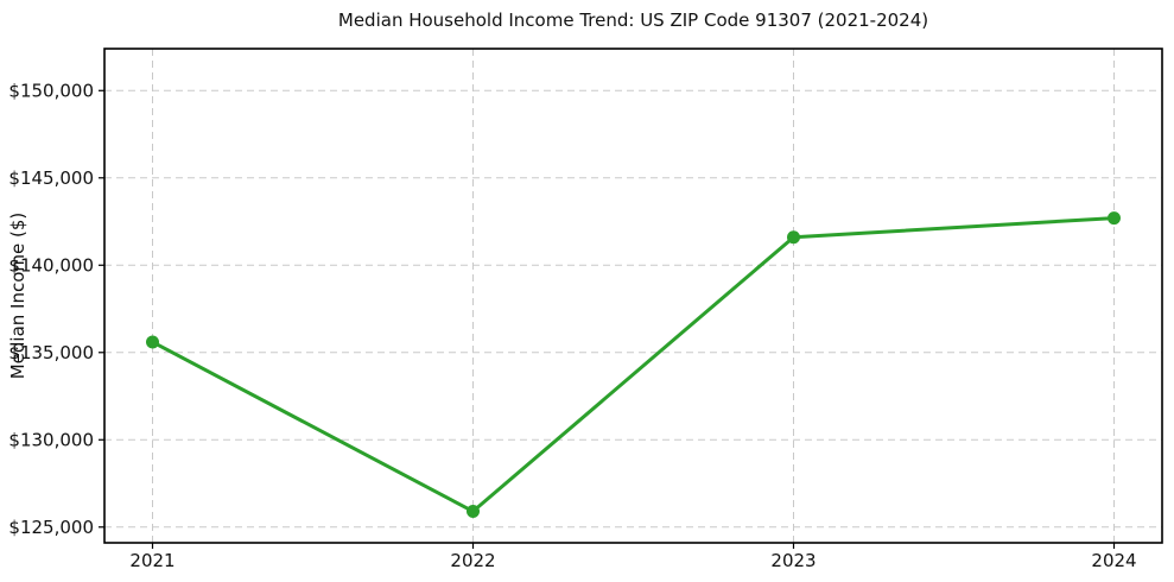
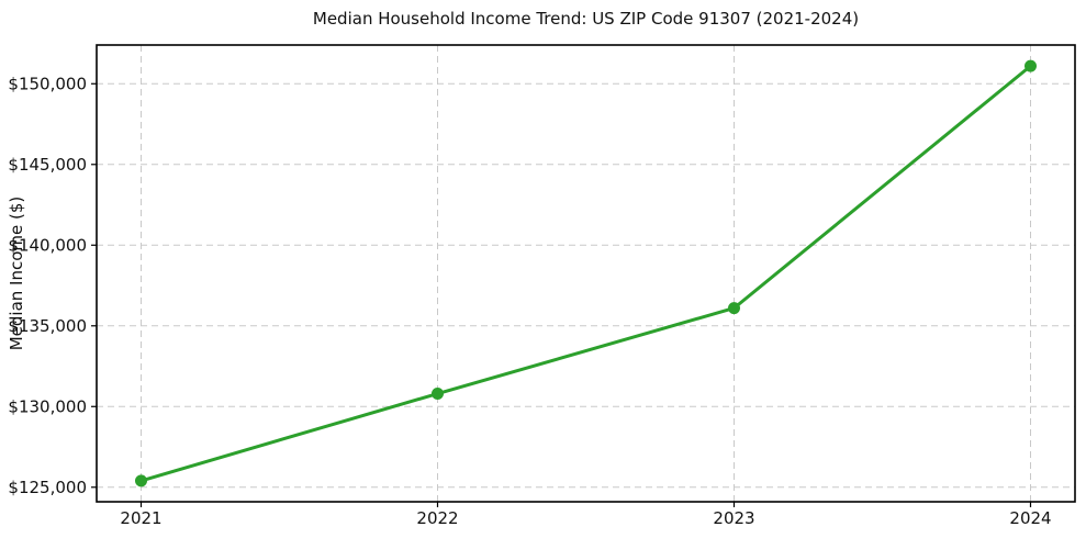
2021: $135600 -> $125400
2022: $125900 -> $130800
2023: $141600 -> $136100
2024: $142700 -> $151100
